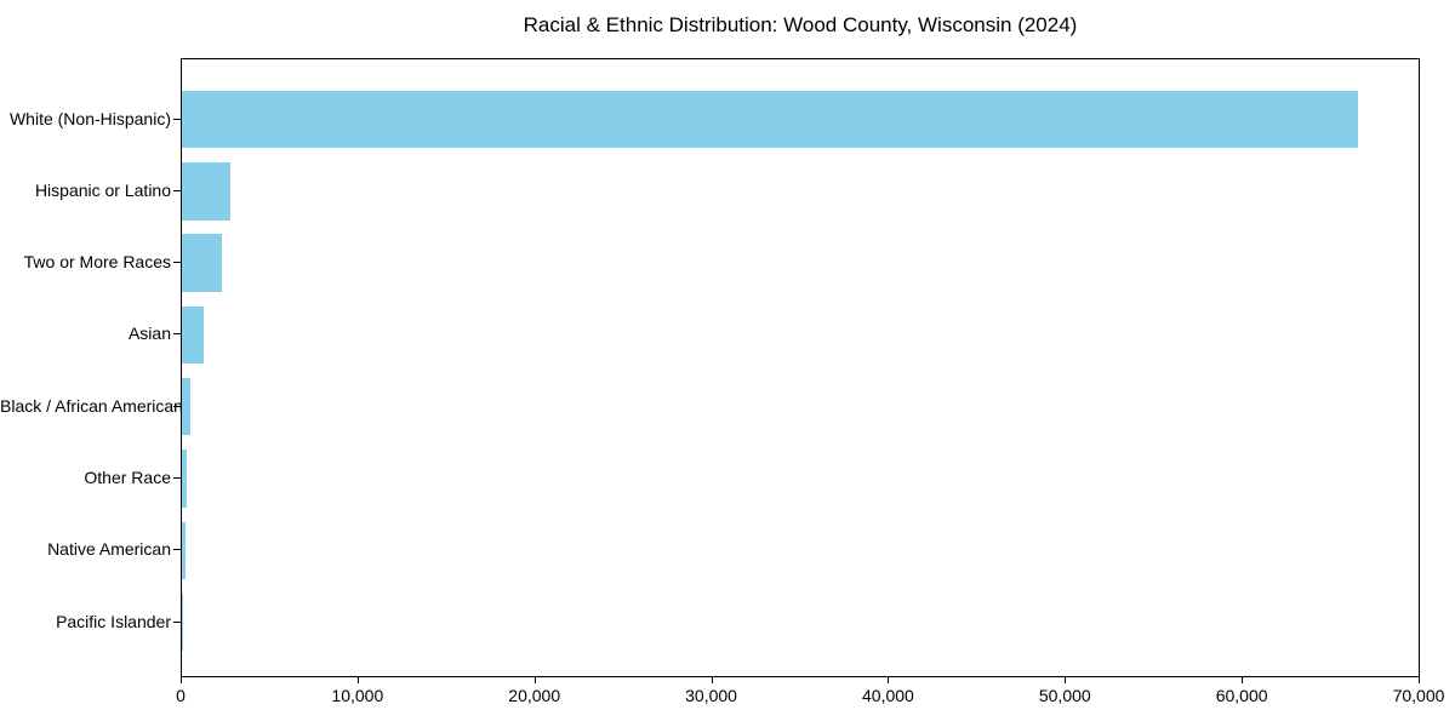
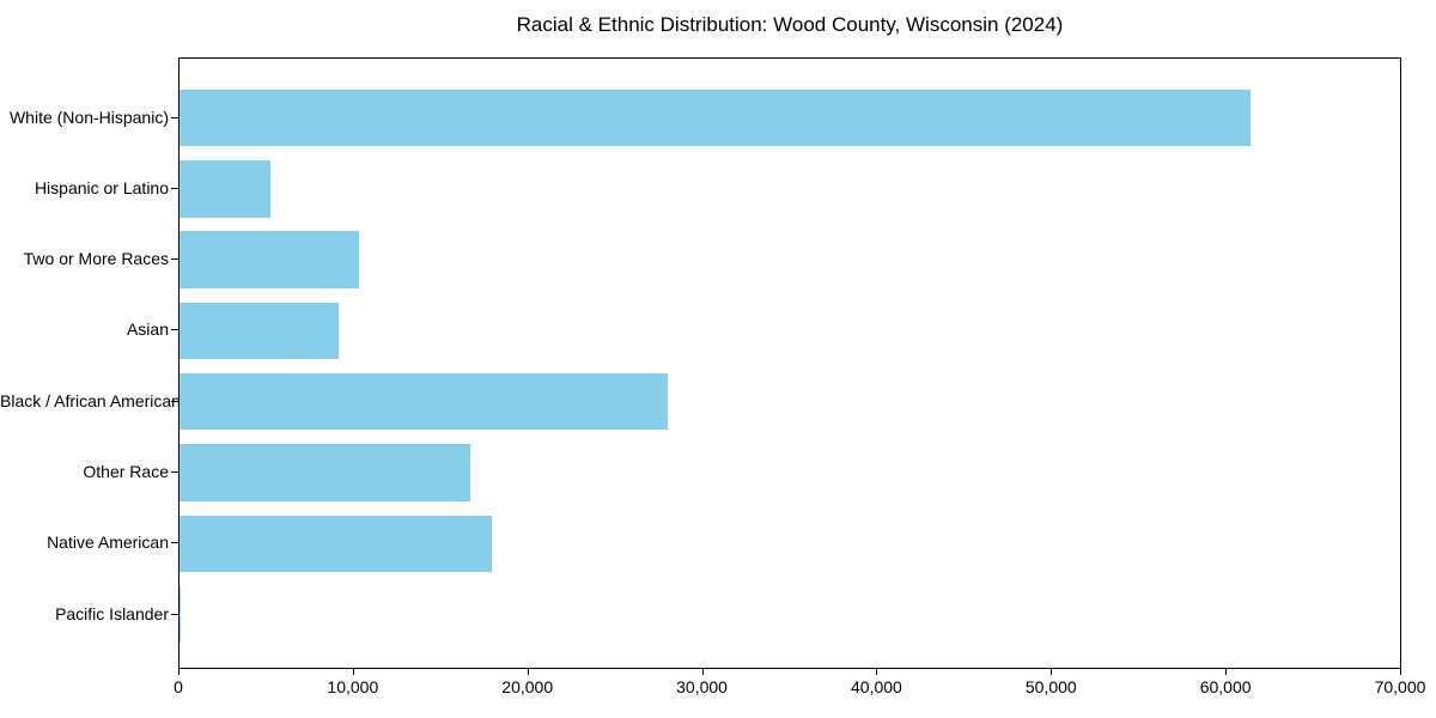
White (Non-Hispanic): 66600 -> 61400
Hispanic or Latino: 2800 -> 5200
Two or More Races: 2300 -> 10300
Asian: 1200 -> 9100
Black / African American: 500 -> 28000
Other Race: 300 -> 16700
Native American: 200 -> 17900
